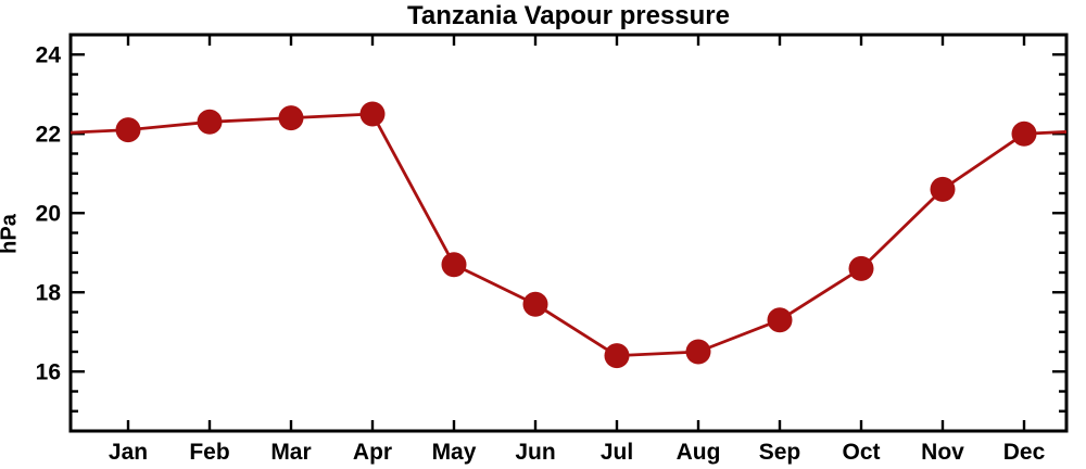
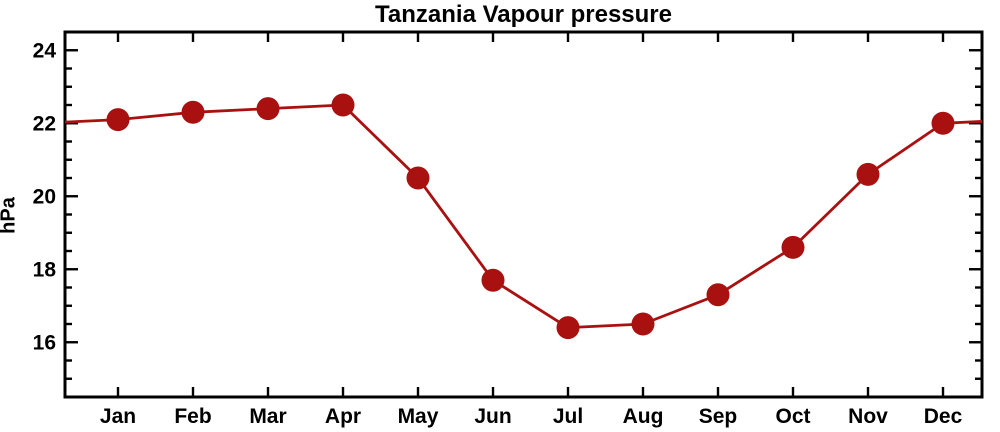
May: 18.7 -> 20.5
